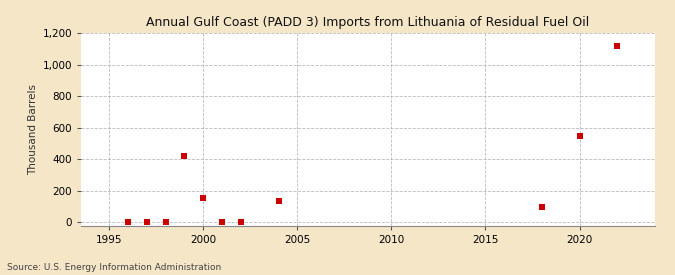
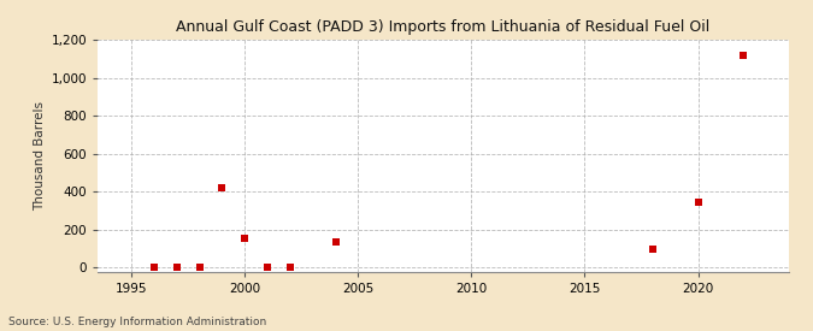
2020: 550 -> 340
